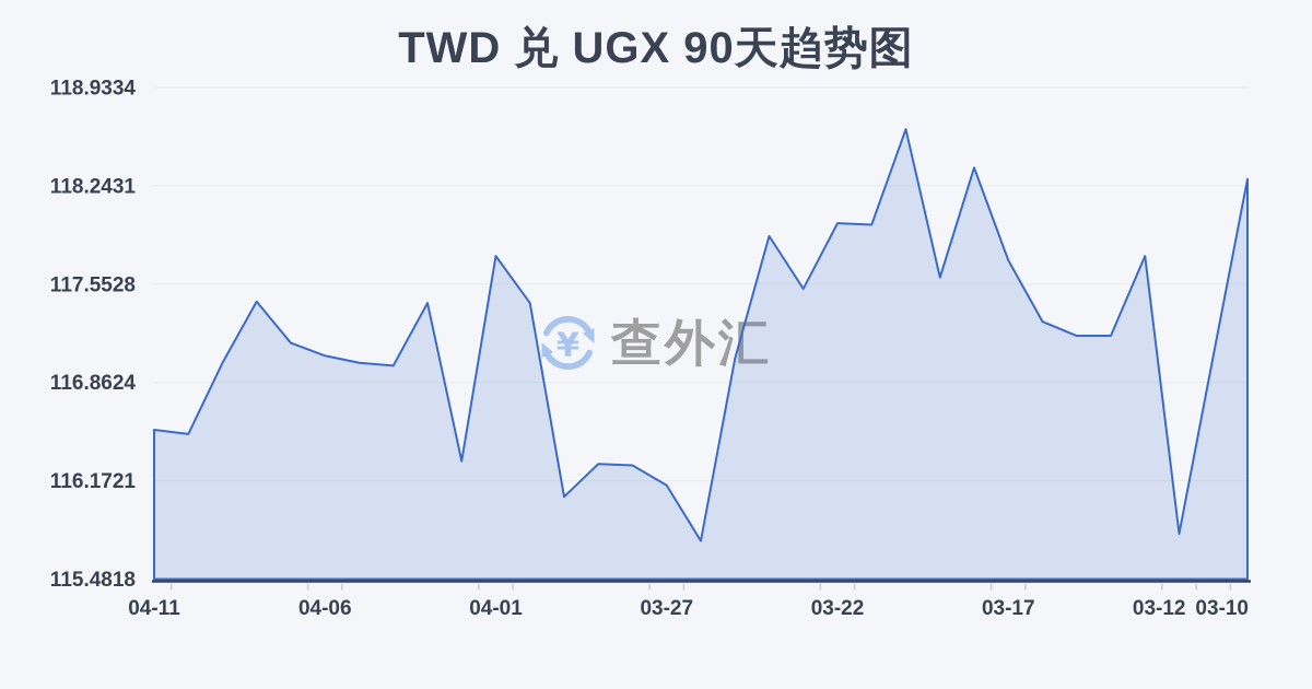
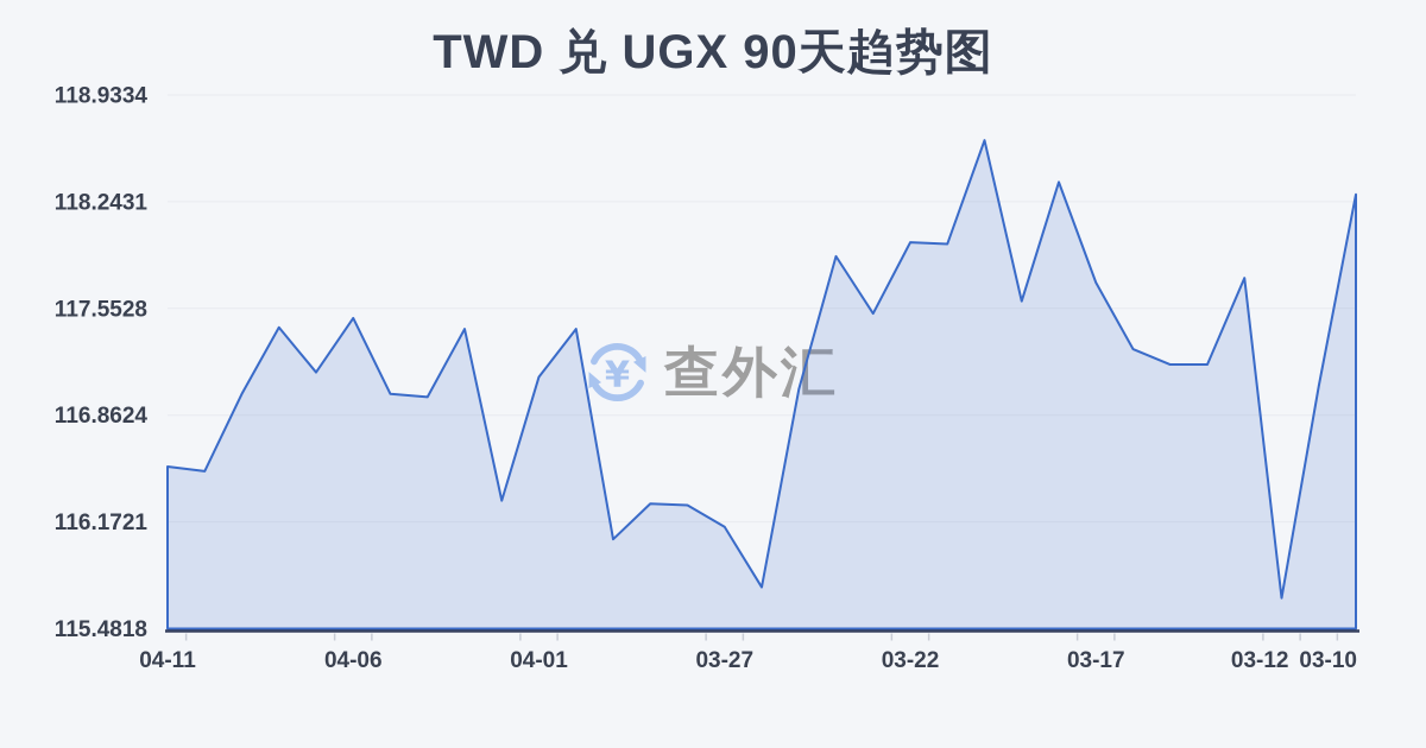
04-06: 117.05 -> 117.49
04-01: 117.75 -> 117.11
03-12: 115.80 -> 115.68
